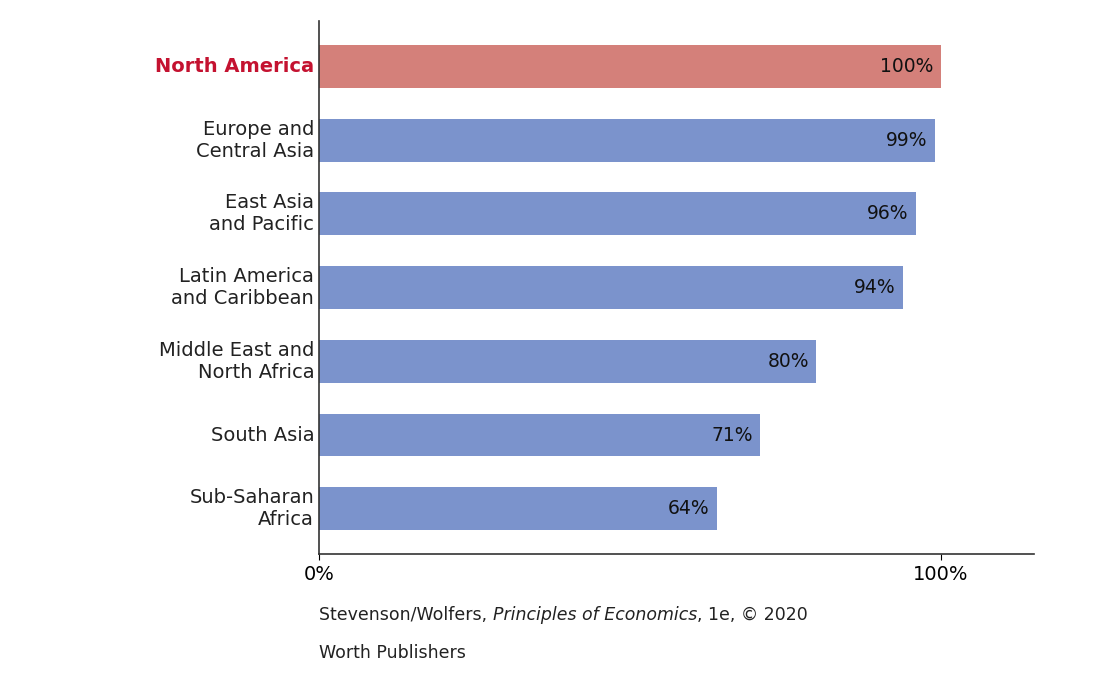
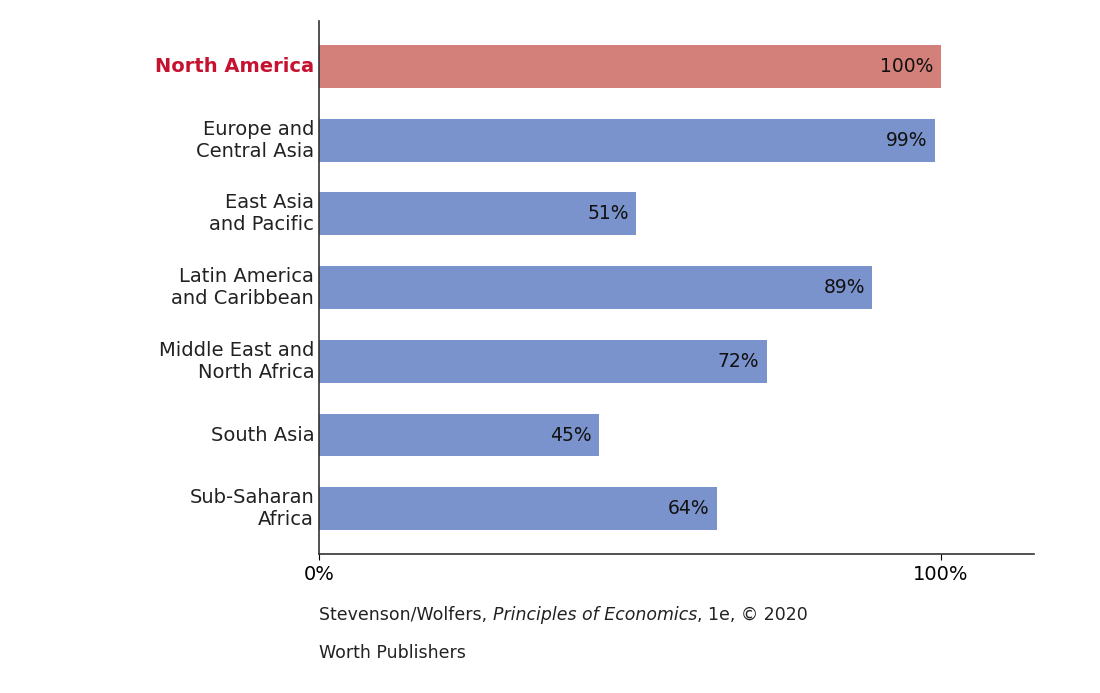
East Asia and Pacific: 96% -> 51%
Latin America and Caribbean: 94% -> 89%
Middle East and North Africa: 80% -> 72%
South Asia: 71% -> 45%
